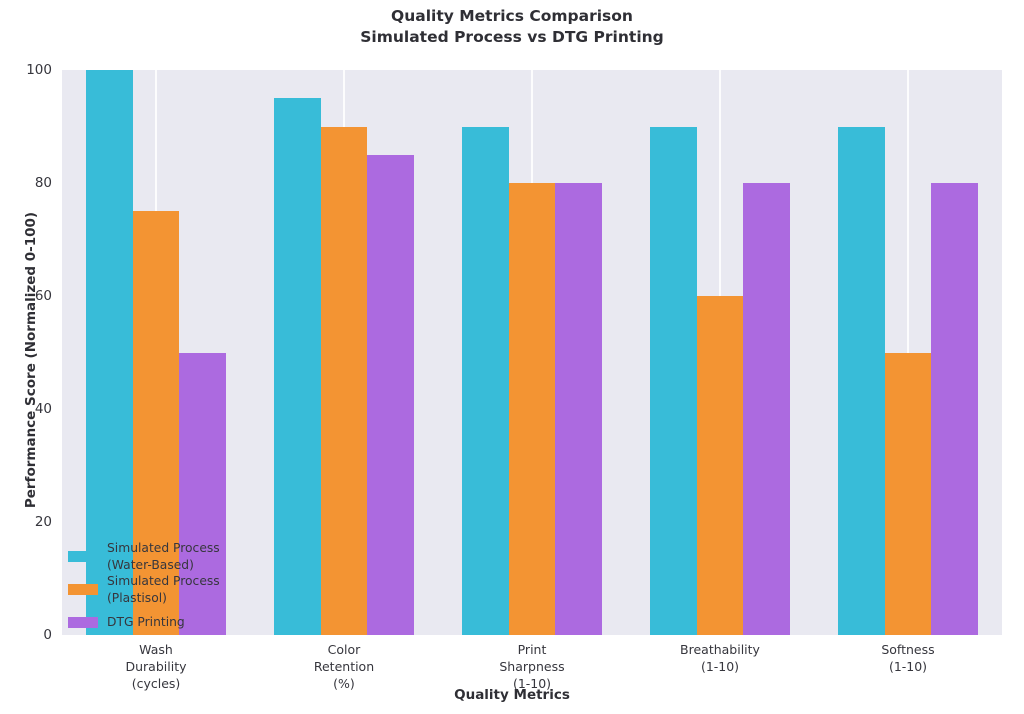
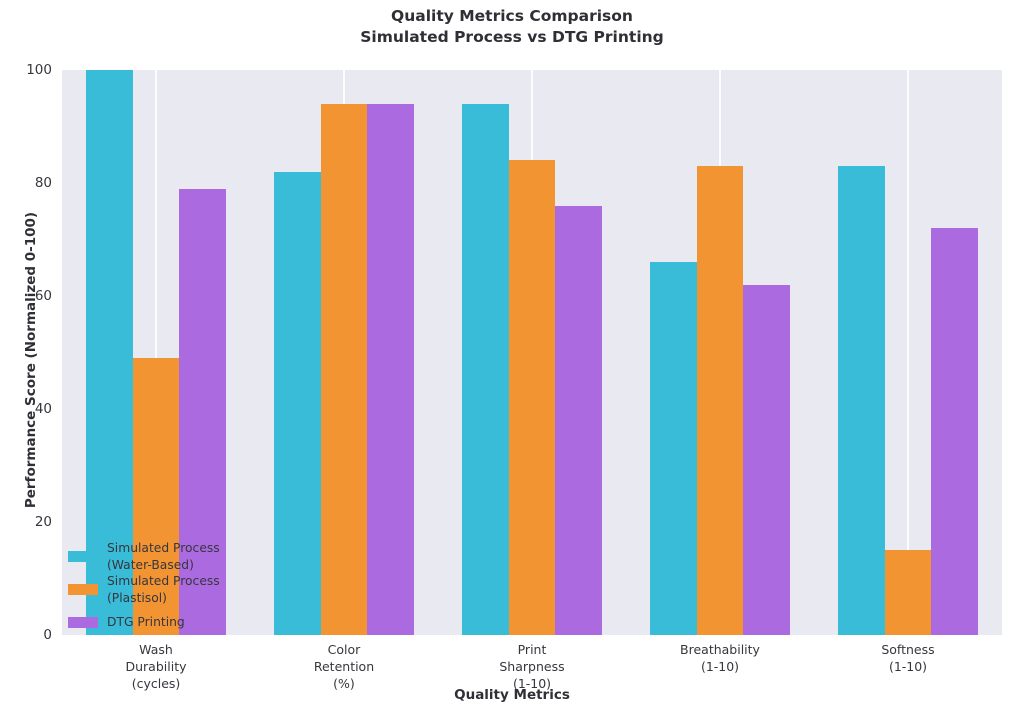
Simulated Process (Plastisol)/Wash Durability (cycles): 75 -> 49
DTG Printing/Wash Durability (cycles): 50 -> 79
Simulated Process (Water-Based)/Color Retention (%): 95 -> 82
Simulated Process (Plastisol)/Color Retention (%): 90 -> 94
DTG Printing/Color Retention (%): 85 -> 94
Simulated Process (Water-Based)/Print Sharpness (1-10): 90 -> 94
Simulated Process (Plastisol)/Print Sharpness (1-10): 80 -> 84
DTG Printing/Print Sharpness (1-10): 80 -> 76
Simulated Process (Water-Based)/Breathability (1-10): 90 -> 66
Simulated Process (Plastisol)/Breathability (1-10): 60 -> 83
DTG Printing/Breathability (1-10): 80 -> 62
Simulated Process (Water-Based)/Softness (1-10): 90 -> 83
Simulated Process (Plastisol)/Softness (1-10): 50 -> 15
DTG Printing/Softness (1-10): 80 -> 72
